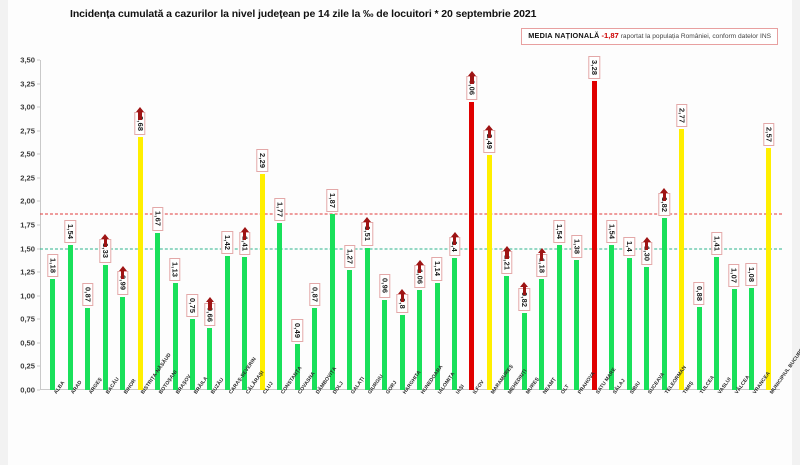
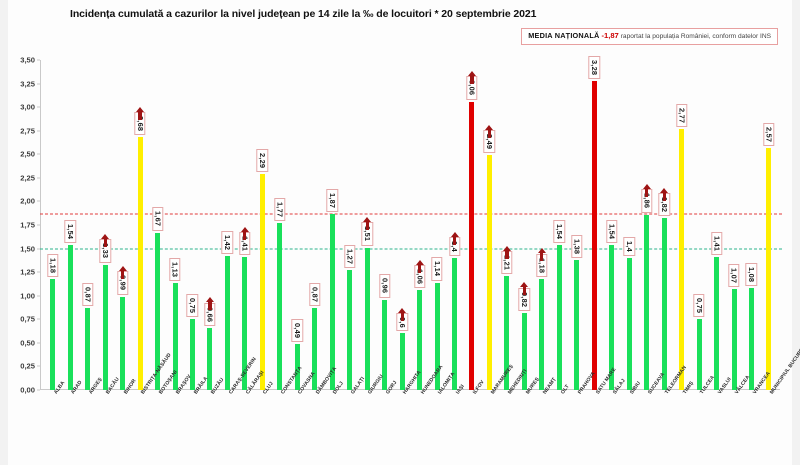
HARGHITA: 0,8 -> 0,6
SUCEAVA: 1,30 -> 1,86
TULCEA: 0,88 -> 0,75
